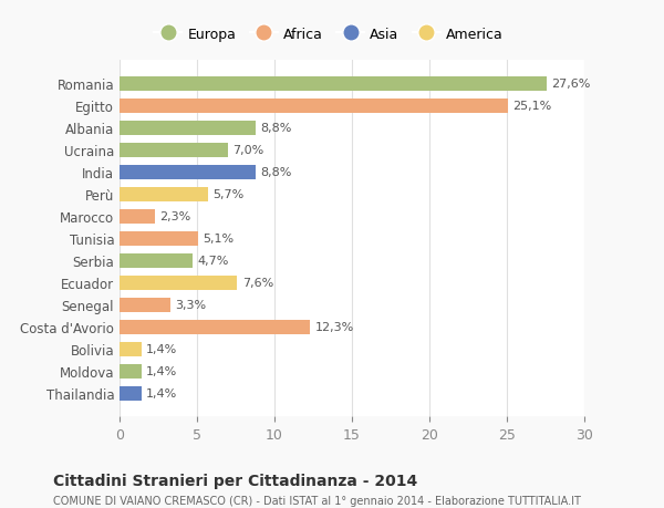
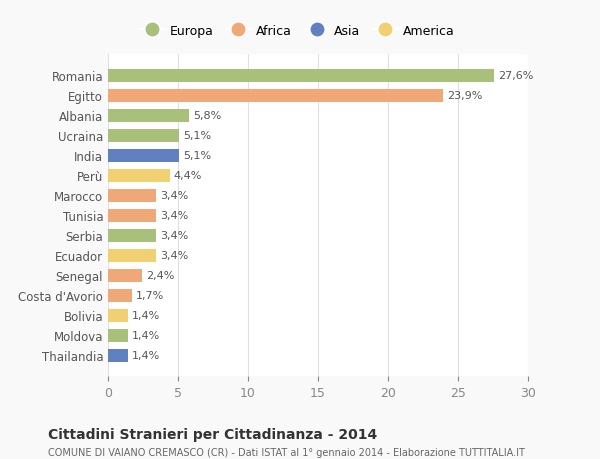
Egitto: 25,1% -> 23,9%
Albania: 8,8% -> 5,8%
Ucraina: 7,0% -> 5,1%
India: 8,8% -> 5,1%
Perù: 5,7% -> 4,4%
Marocco: 2,3% -> 3,4%
Tunisia: 5,1% -> 3,4%
Serbia: 4,7% -> 3,4%
Ecuador: 7,6% -> 3,4%
Senegal: 3,3% -> 2,4%
Costa d'Avorio: 12,3% -> 1,7%
